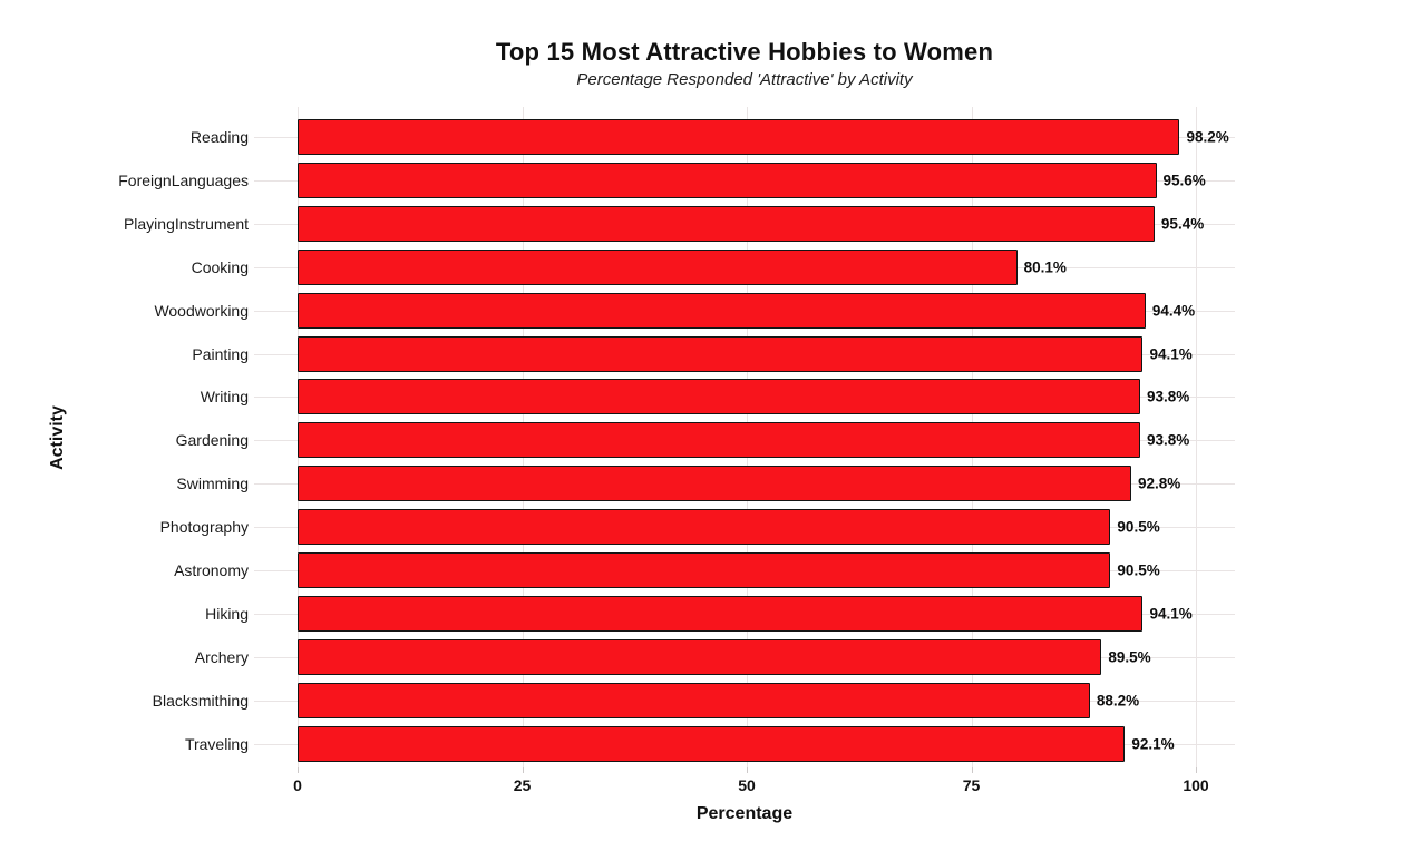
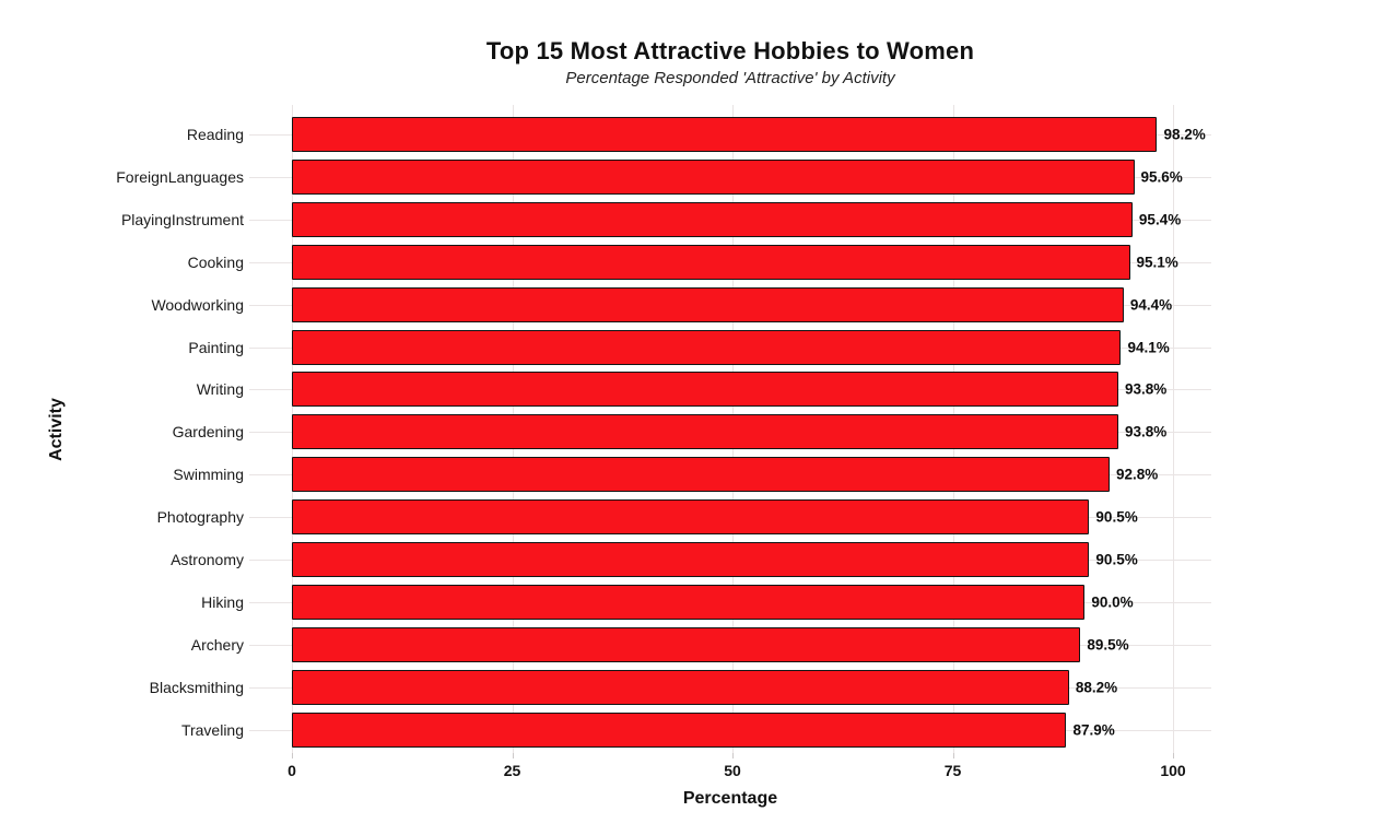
Cooking: 80.1% -> 95.1%
Hiking: 94.1% -> 90.0%
Traveling: 92.1% -> 87.9%
